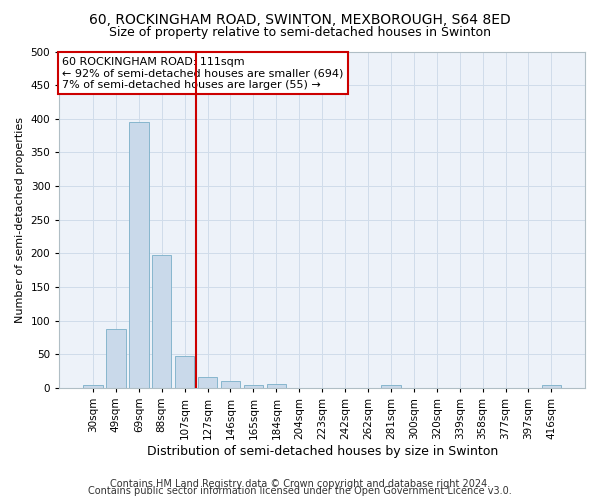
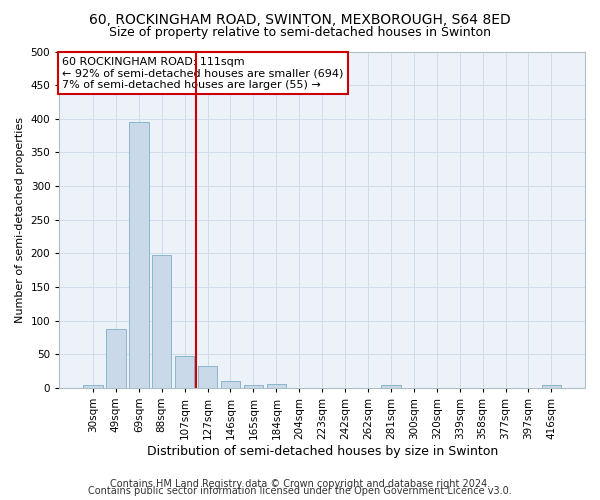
127sqm: 16 -> 32
